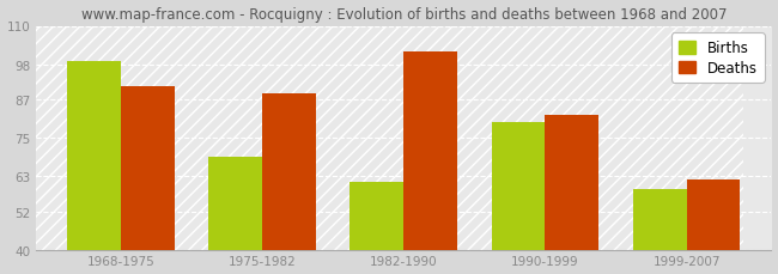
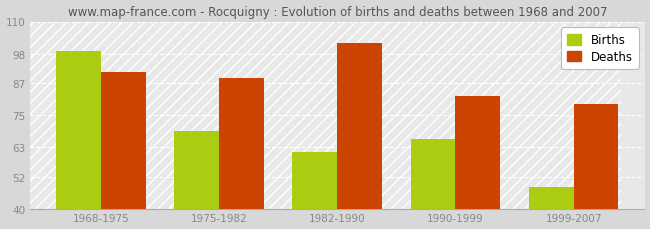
Births/1990-1999: 80 -> 66
Births/1999-2007: 59 -> 48
Deaths/1999-2007: 62 -> 79
